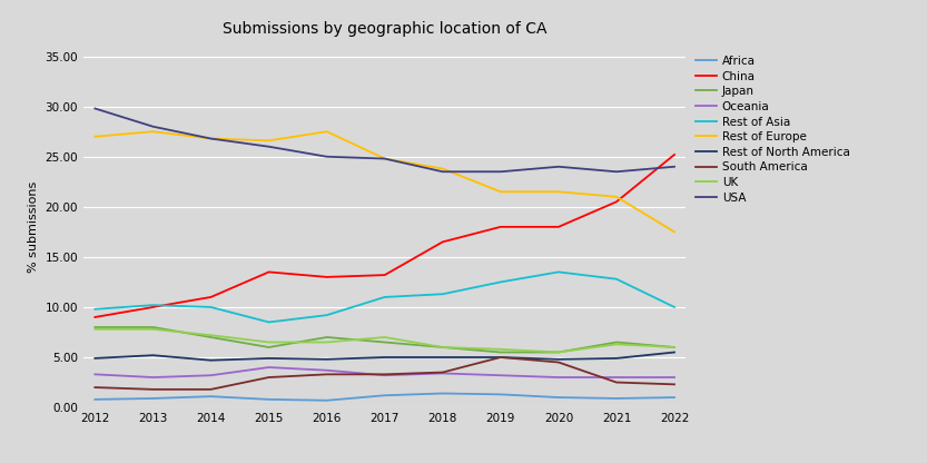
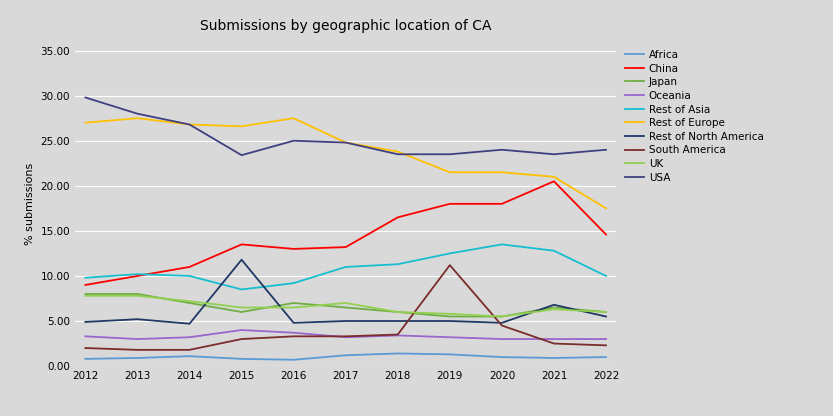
Rest of North America/2015: 4.9 -> 11.8
USA/2015: 26.0 -> 23.4
South America/2019: 5.0 -> 11.2
Rest of North America/2021: 4.9 -> 6.8
China/2022: 25.2 -> 14.6
